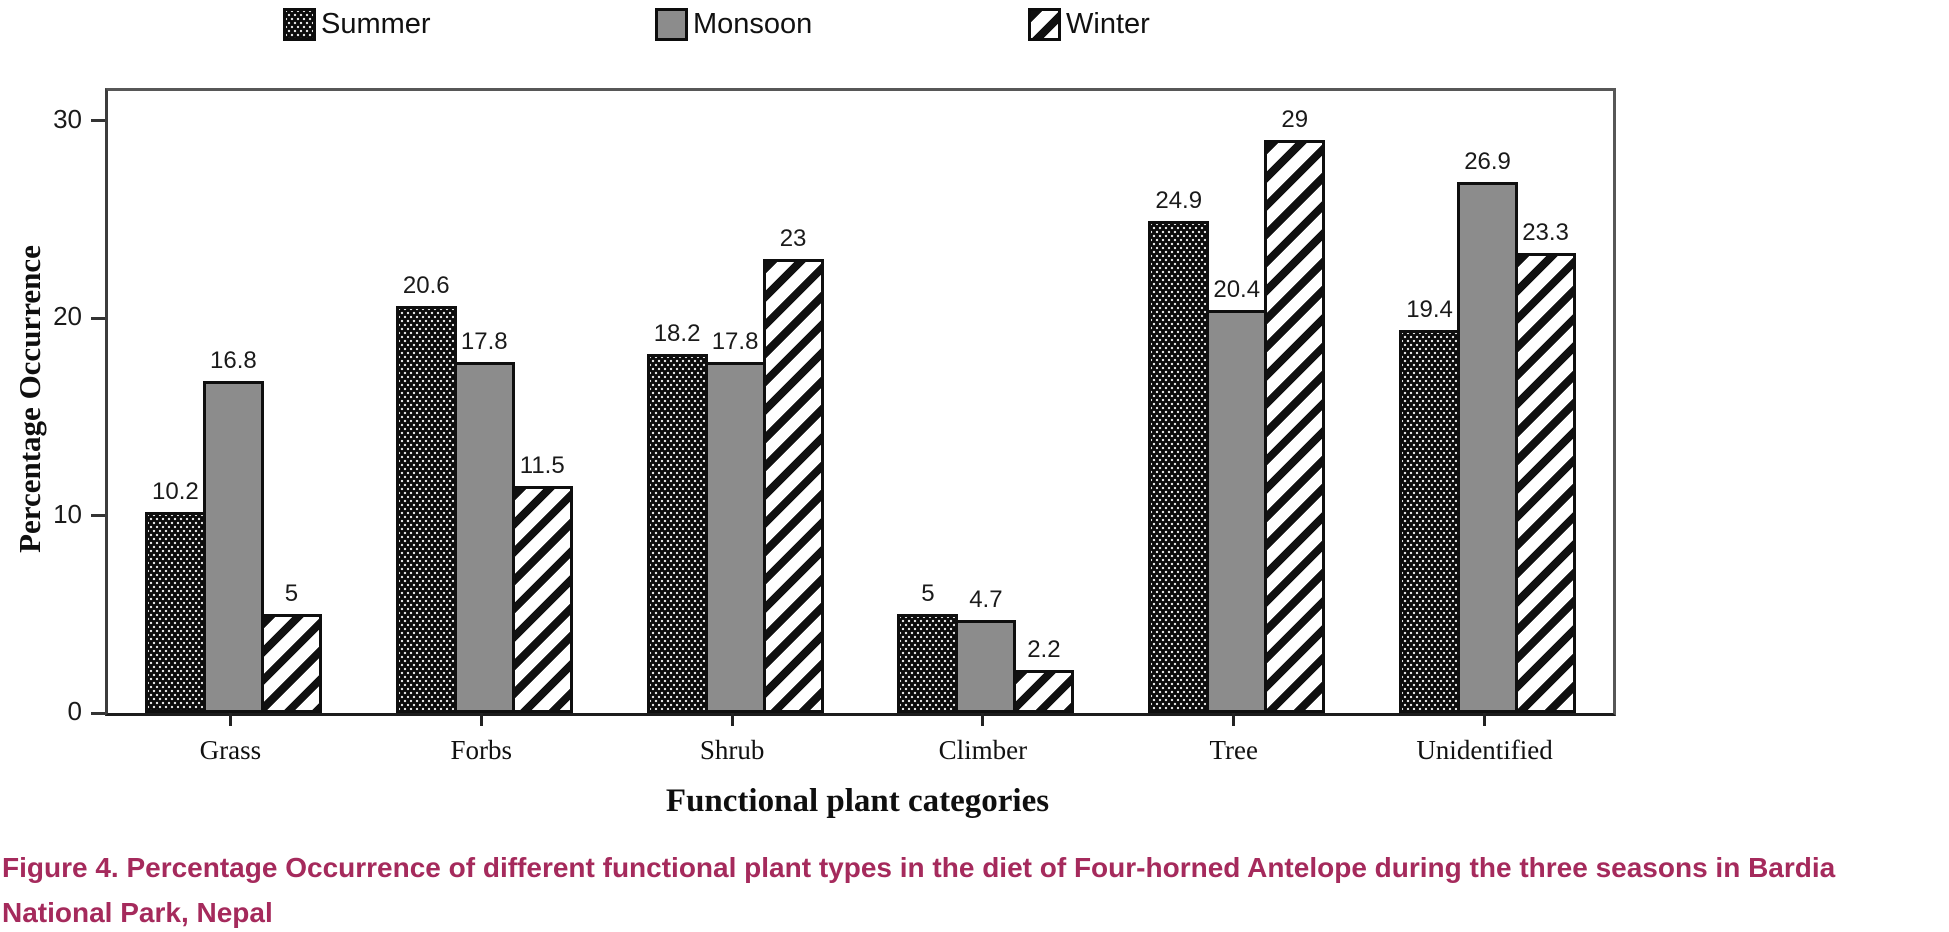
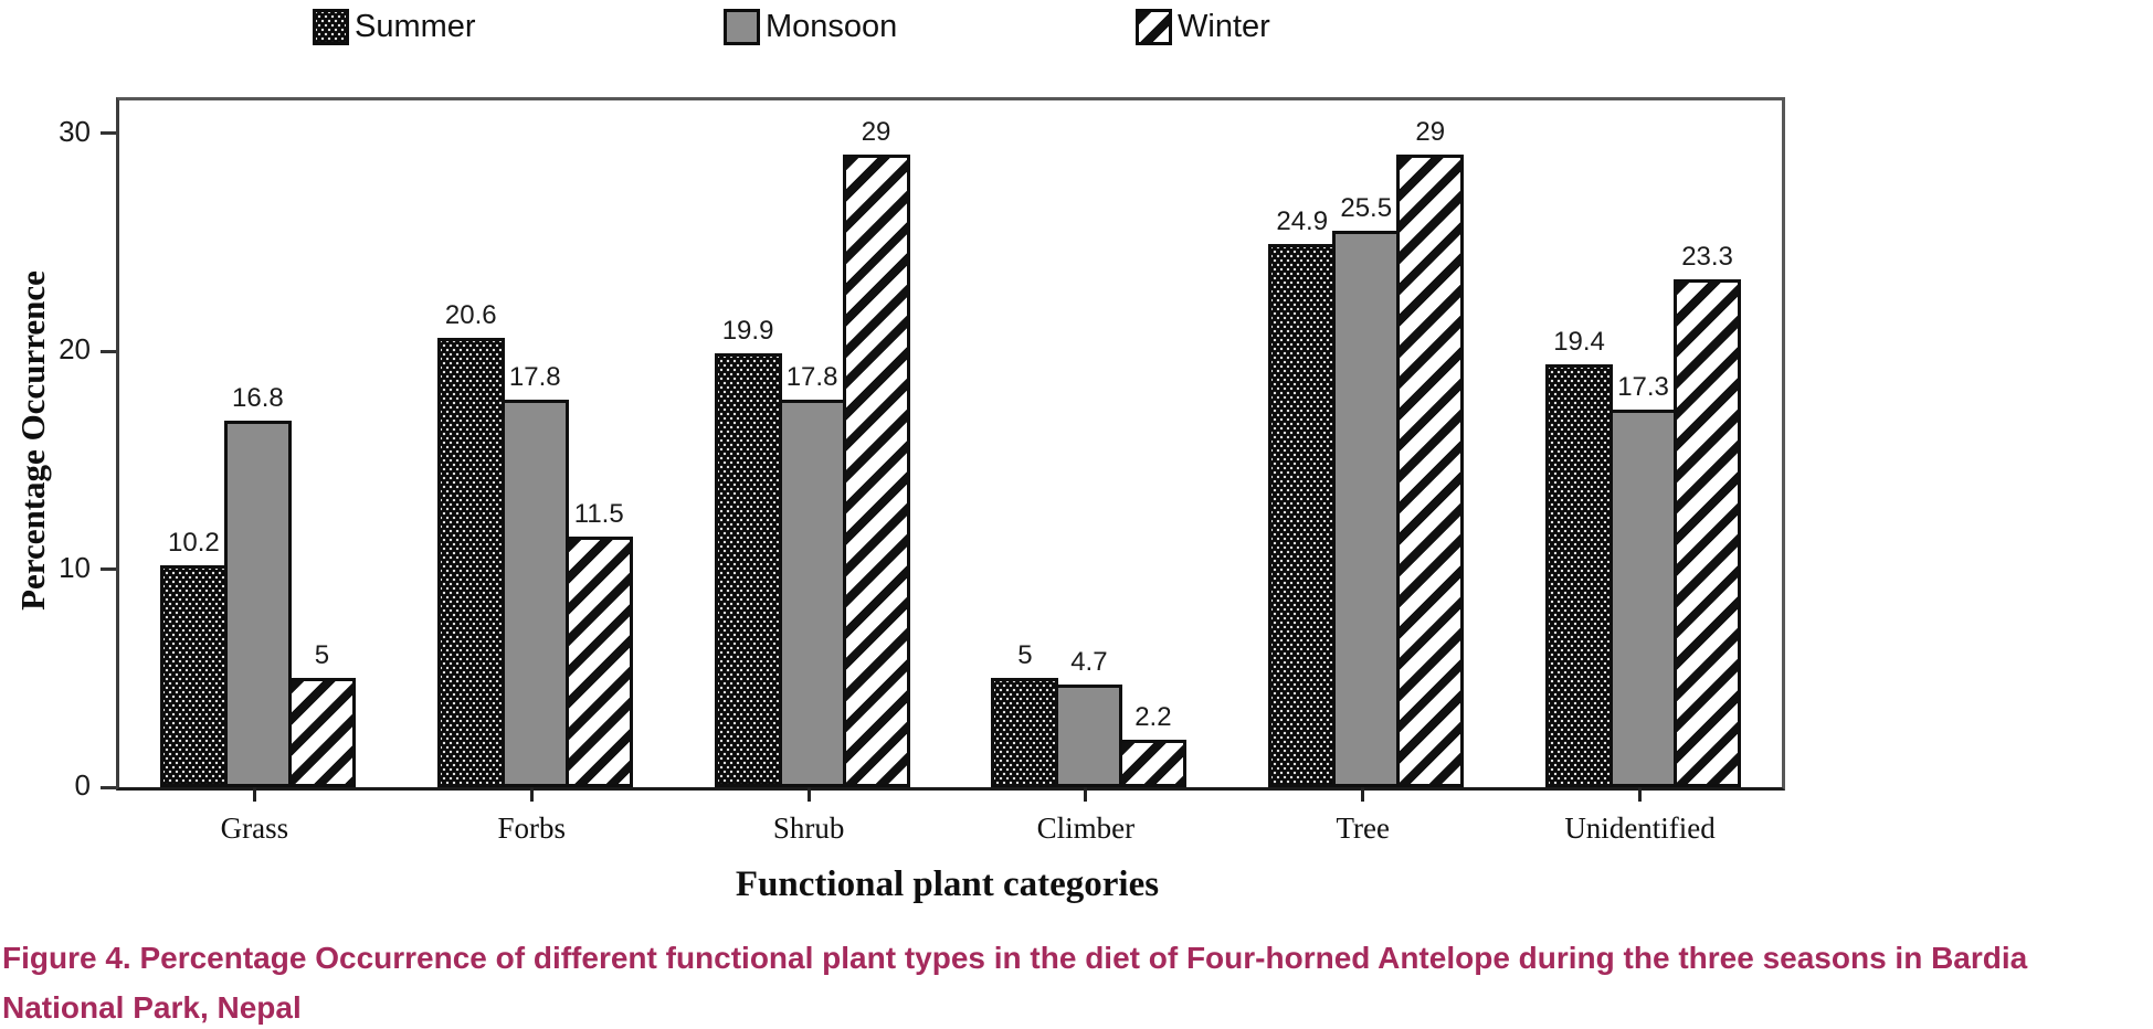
Summer/Shrub: 18.2 -> 19.9
Winter/Shrub: 23 -> 29
Monsoon/Tree: 20.4 -> 25.5
Monsoon/Unidentified: 26.9 -> 17.3
